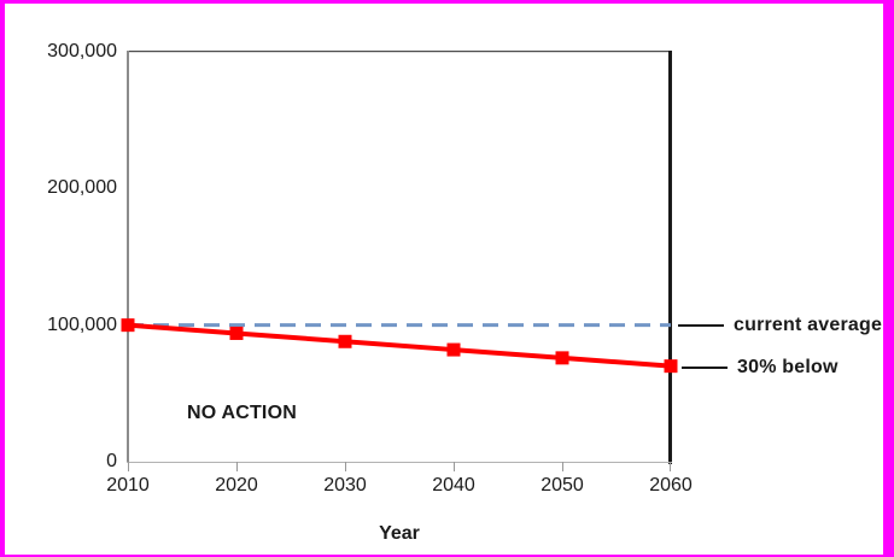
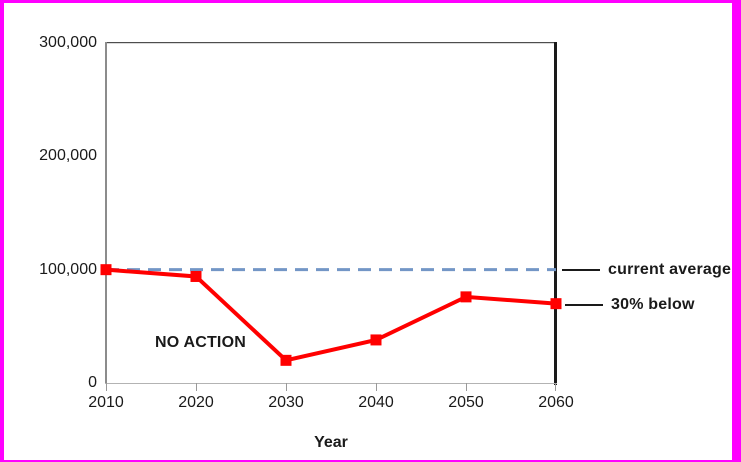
30% below/2030: 88000 -> 20000
30% below/2040: 82000 -> 38000
